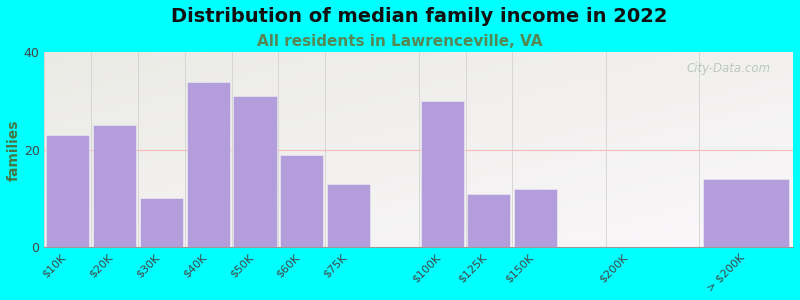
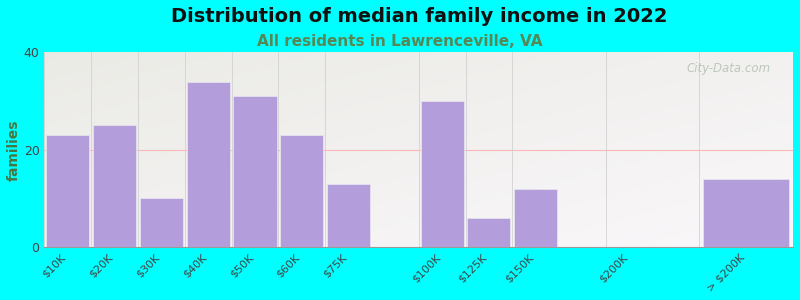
$60K: 19 -> 23
$125K: 11 -> 6
